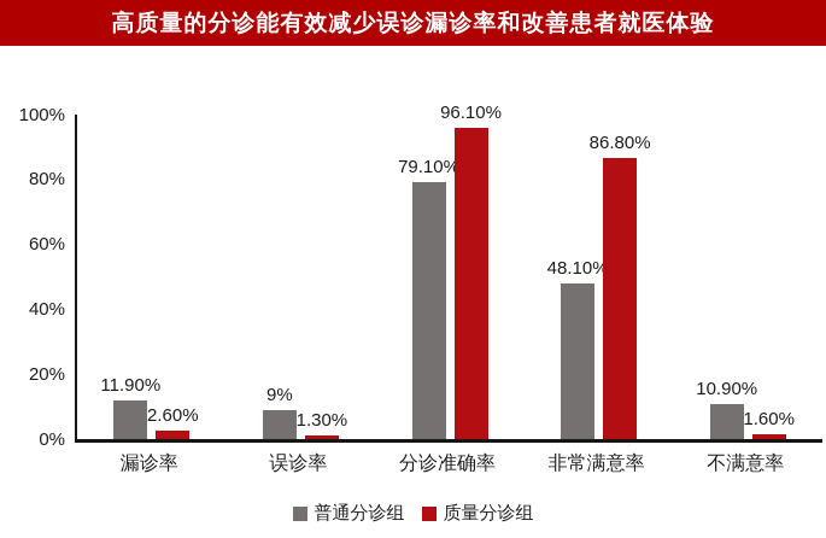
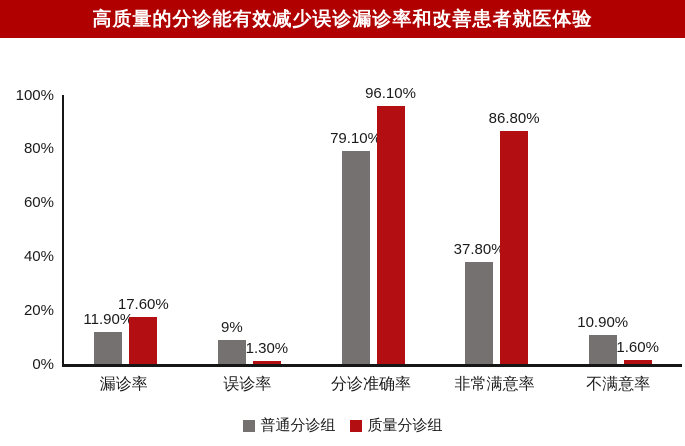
质量分诊组/漏诊率: 2.60% -> 17.60%
普通分诊组/非常满意率: 48.10% -> 37.80%
